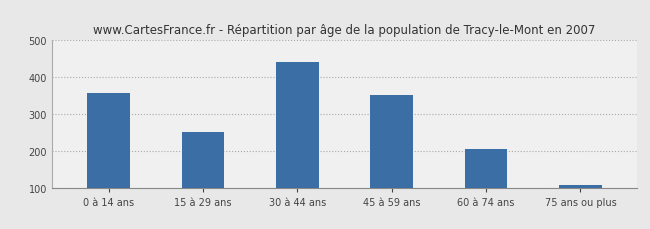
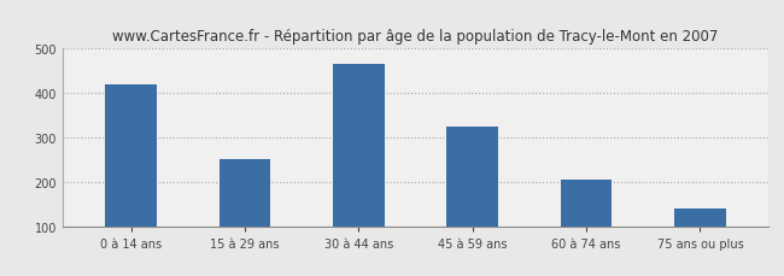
0 à 14 ans: 358 -> 420
30 à 44 ans: 441 -> 465
45 à 59 ans: 352 -> 325
75 ans ou plus: 106 -> 140
